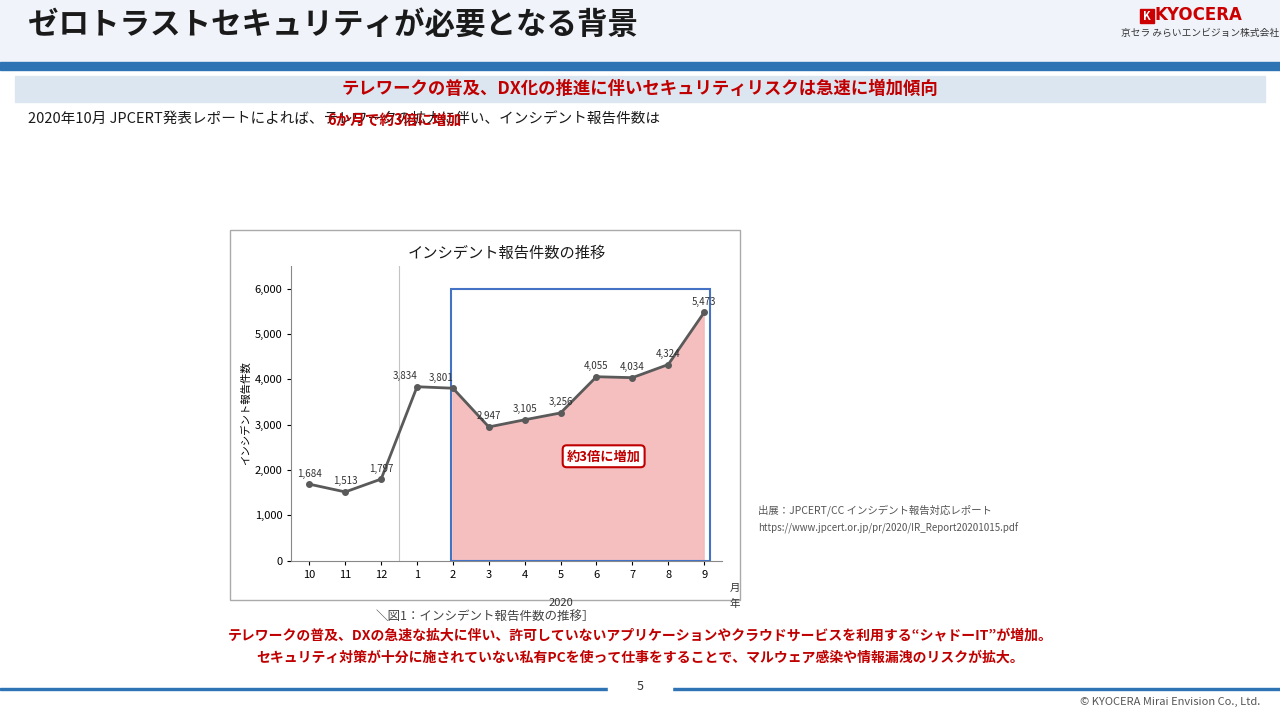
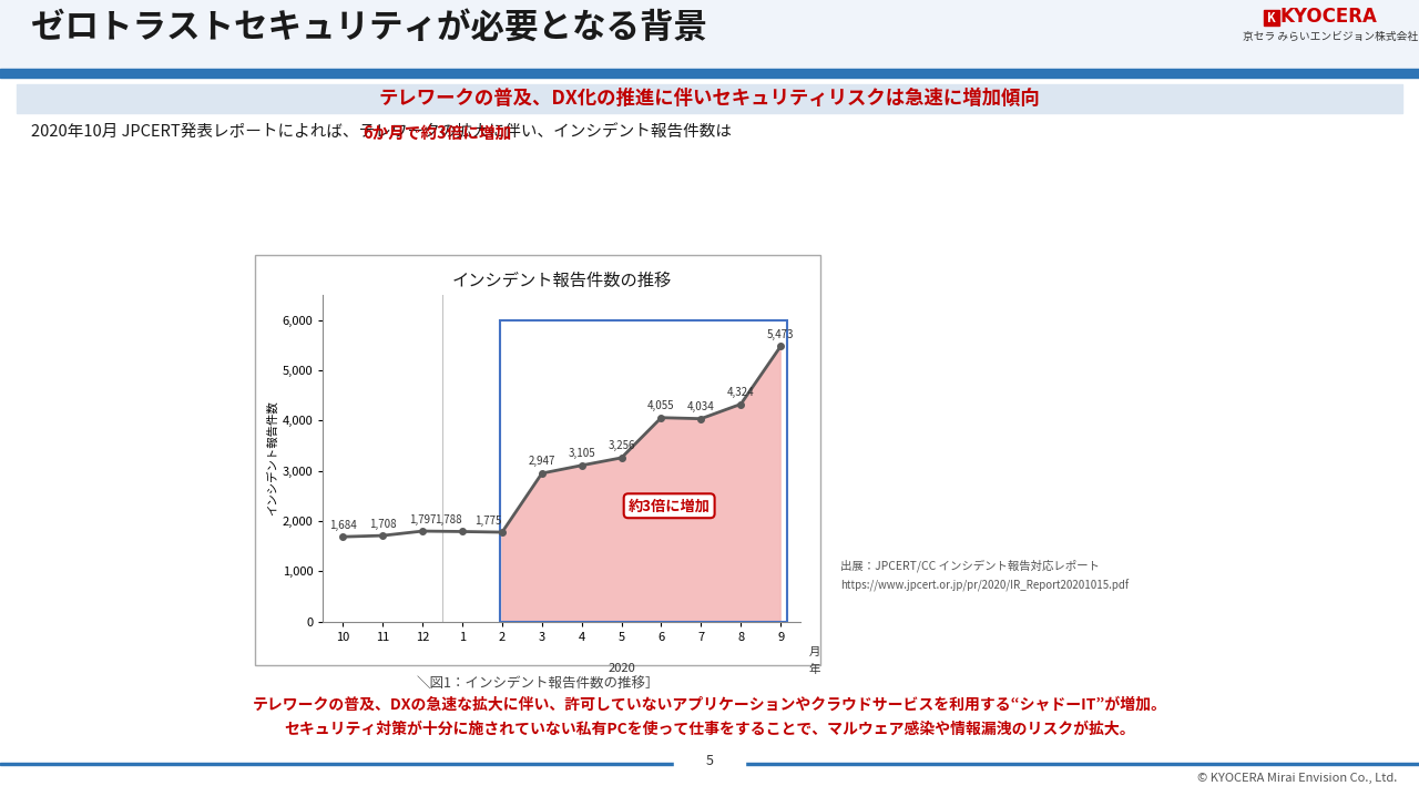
11: 1,513 -> 1,708
1: 3,834 -> 1,788
2: 3,801 -> 1,775
